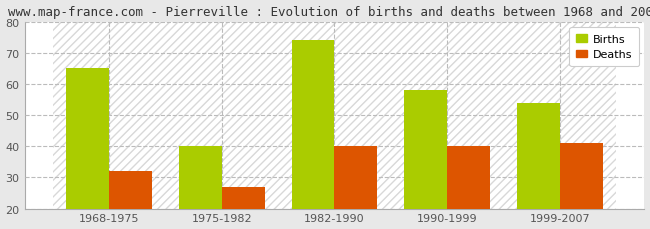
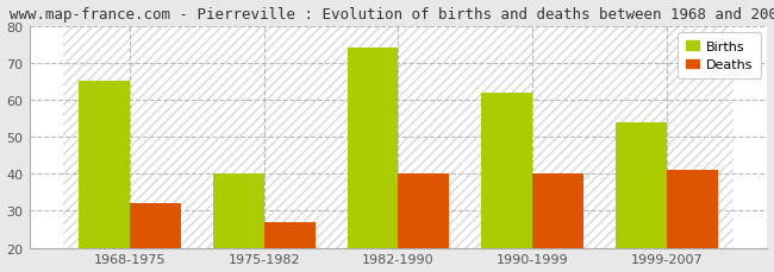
Births/1990-1999: 58 -> 62
